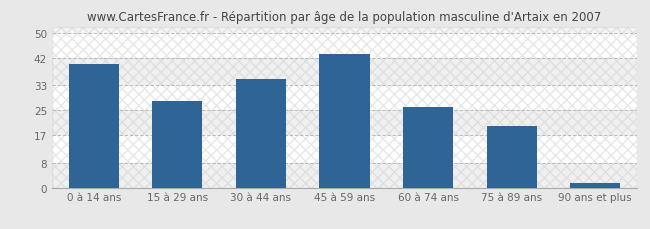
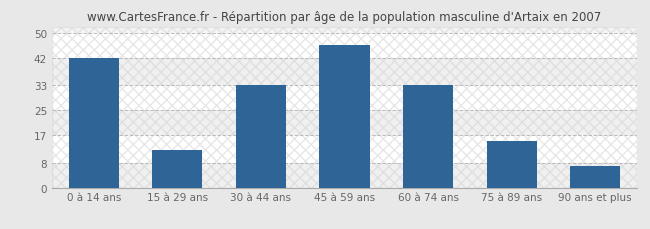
0 à 14 ans: 40.0 -> 42.0
15 à 29 ans: 28.0 -> 12.0
30 à 44 ans: 35.0 -> 33.0
45 à 59 ans: 43.0 -> 46.0
60 à 74 ans: 26.0 -> 33.0
75 à 89 ans: 20.0 -> 15.0
90 ans et plus: 1.5 -> 7.0
